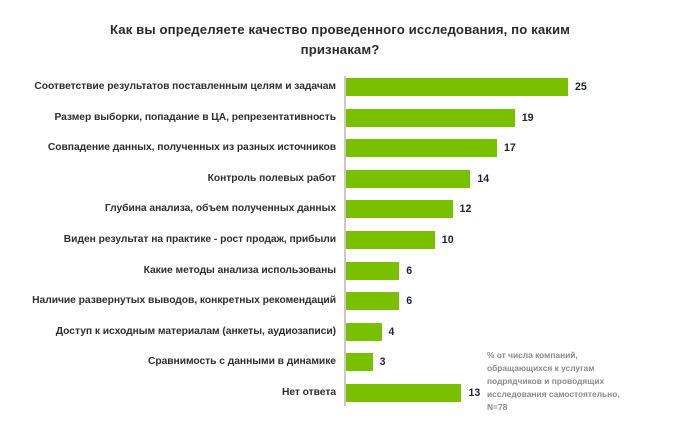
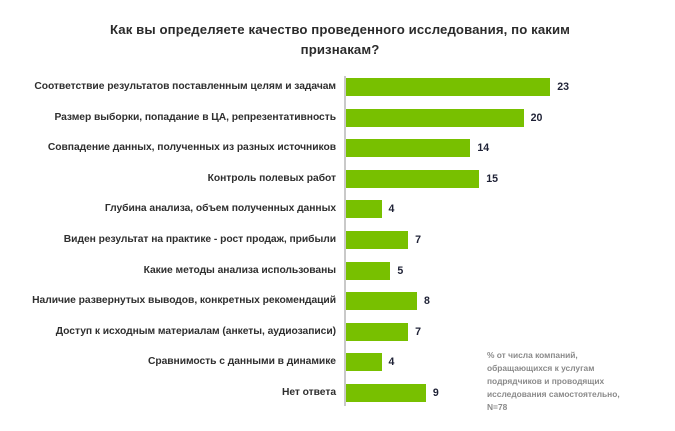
Соответствие результатов поставленным целям и задачам: 25 -> 23
Размер выборки, попадание в ЦА, репрезентативность: 19 -> 20
Совпадение данных, полученных из разных источников: 17 -> 14
Контроль полевых работ: 14 -> 15
Глубина анализа, объем полученных данных: 12 -> 4
Виден результат на практике - рост продаж, прибыли: 10 -> 7
Какие методы анализа использованы: 6 -> 5
Наличие развернутых выводов, конкретных рекомендаций: 6 -> 8
Доступ к исходным материалам (анкеты, аудиозаписи): 4 -> 7
Сравнимость с данными в динамике: 3 -> 4
Нет ответа: 13 -> 9
